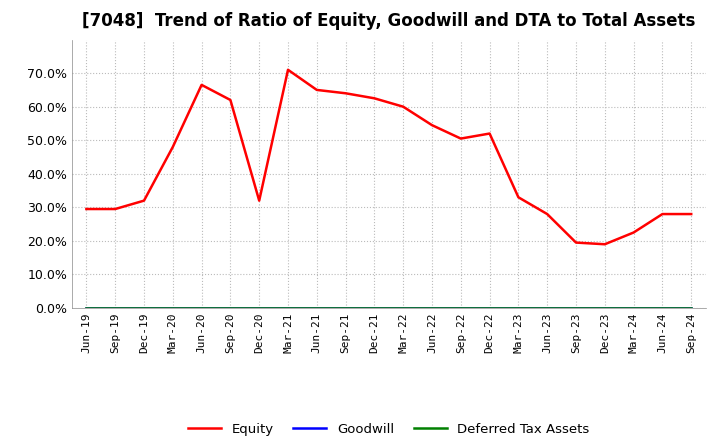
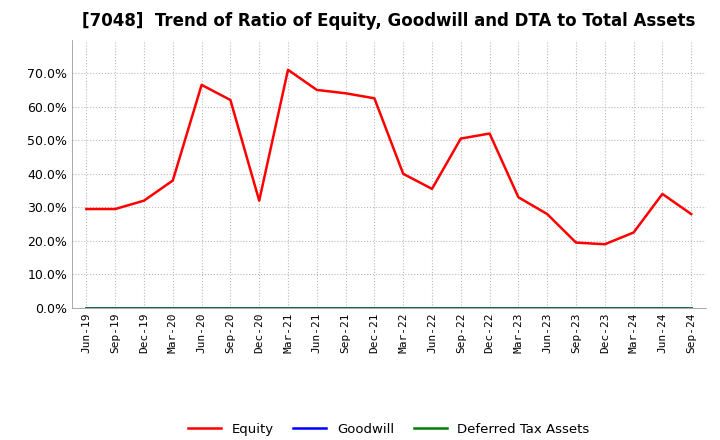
Equity/Mar-20: 48.0% -> 38.0%
Equity/Mar-22: 60.0% -> 40.0%
Equity/Jun-22: 54.5% -> 35.5%
Equity/Jun-24: 28.0% -> 34.0%
